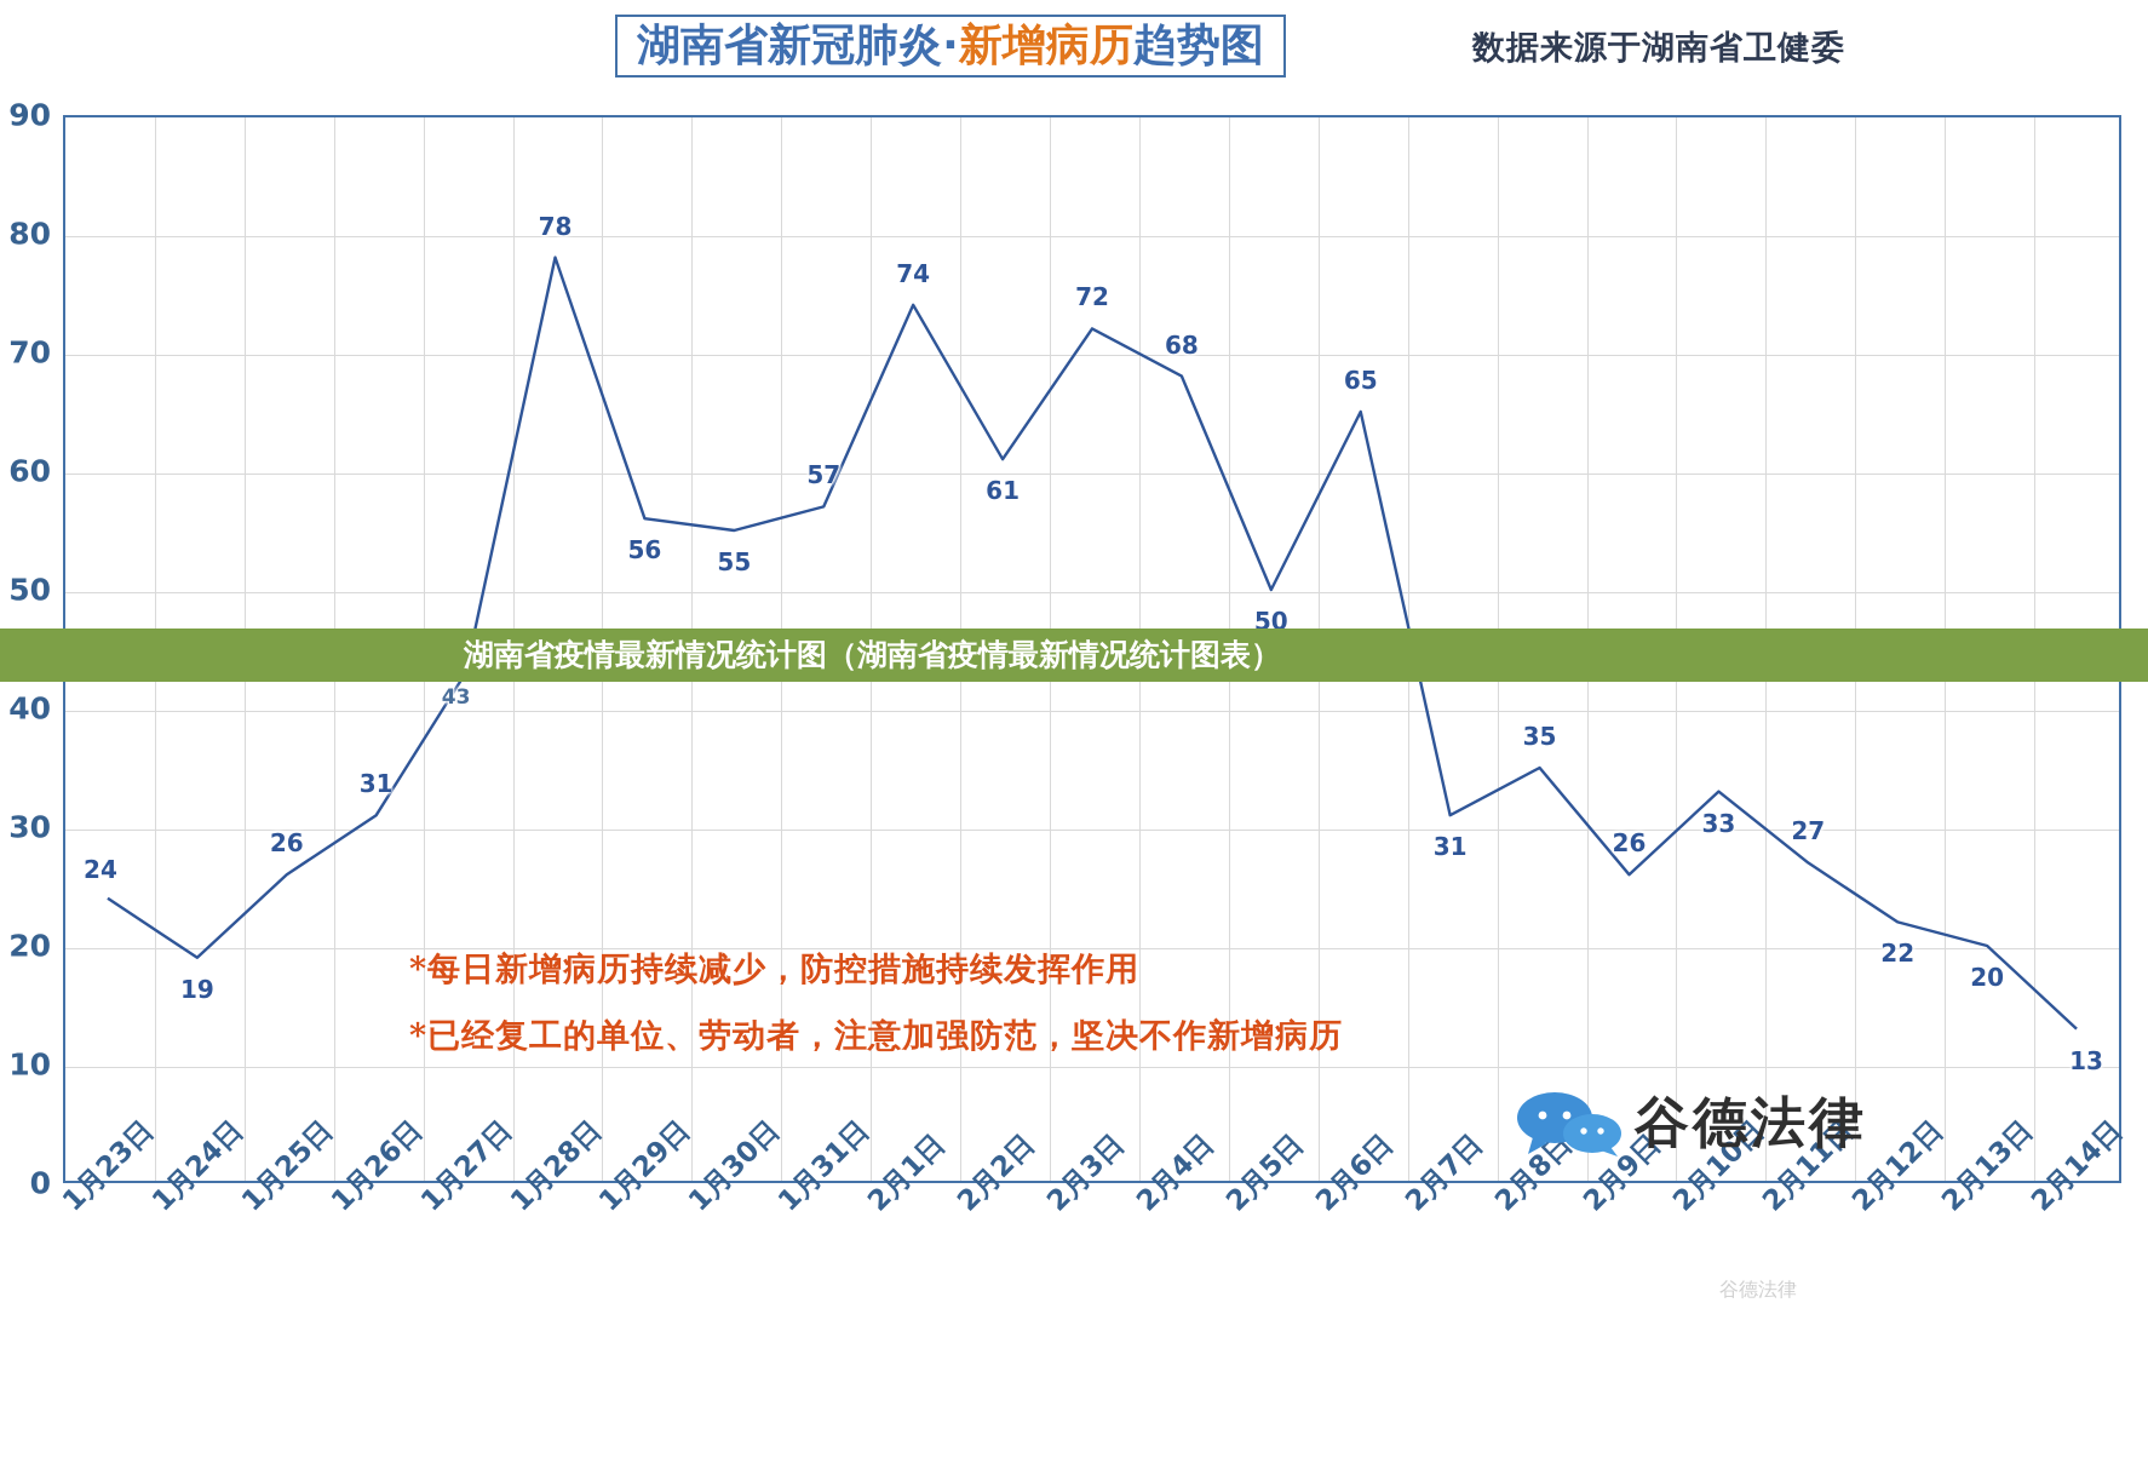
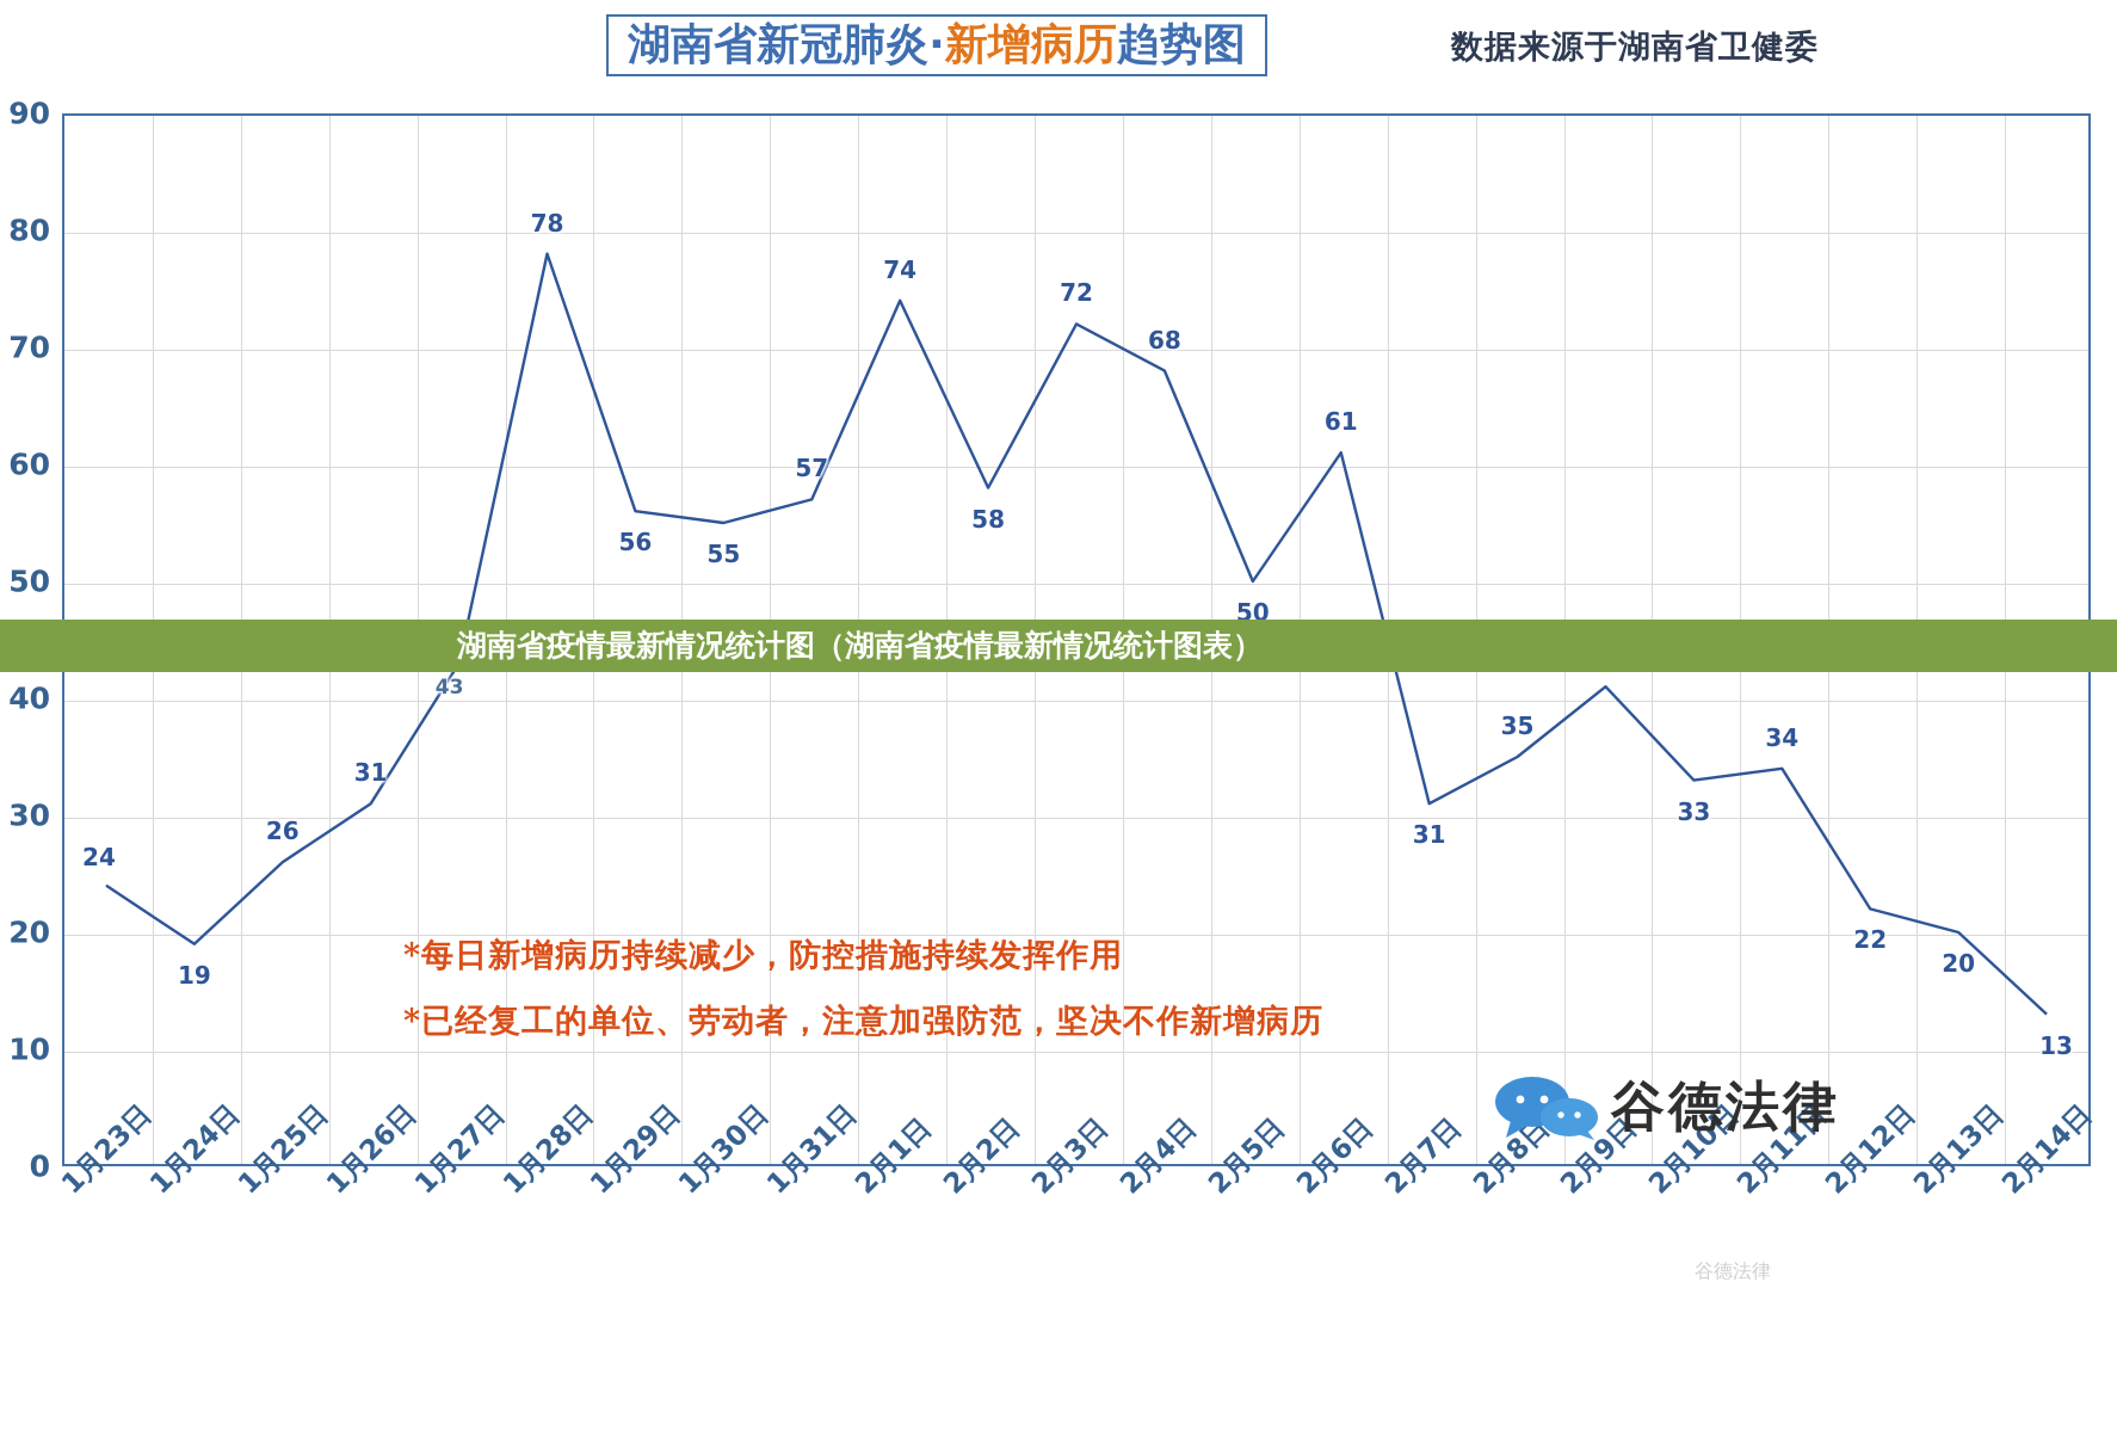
2月2日: 61 -> 58
2月6日: 65 -> 61
2月9日: 26 -> 41
2月11日: 27 -> 34
